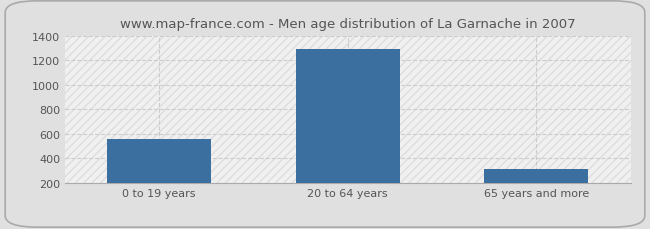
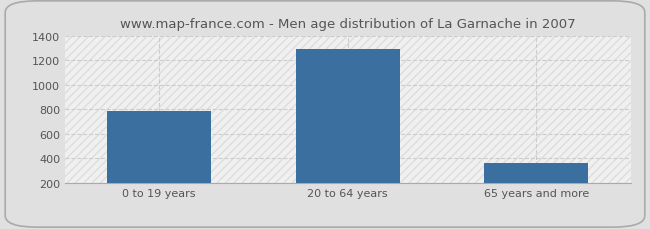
0 to 19 years: 560 -> 790
65 years and more: 310 -> 360
